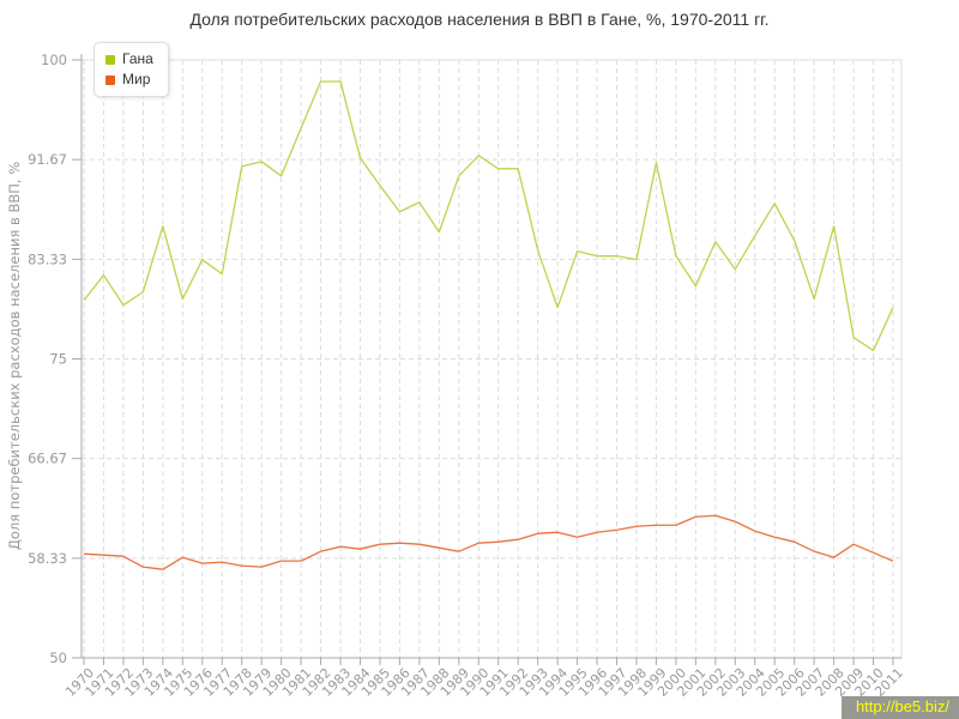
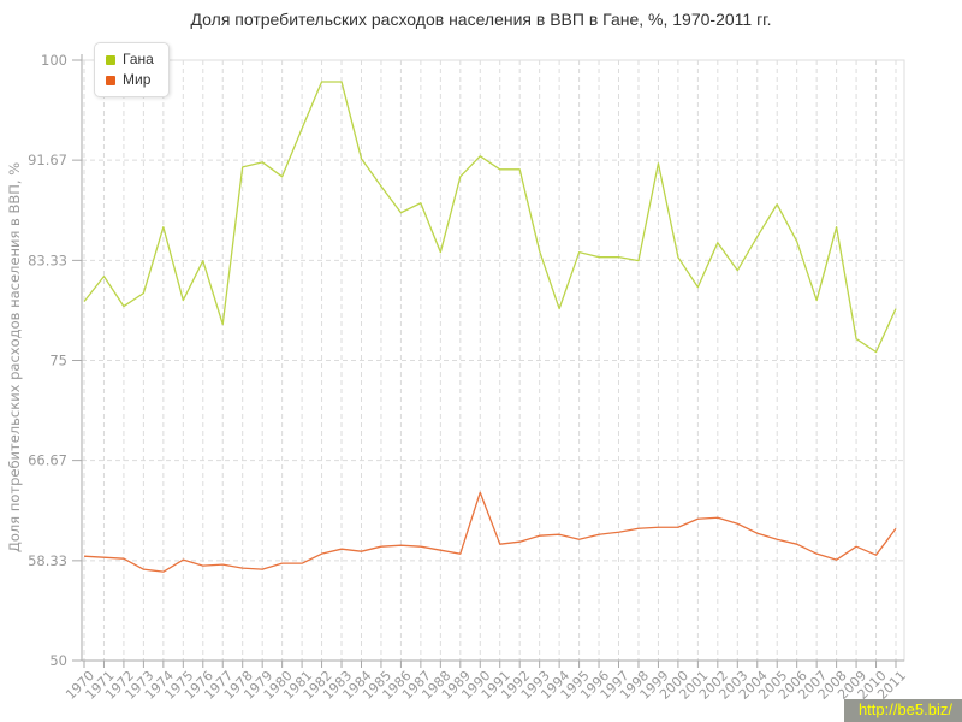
Гана/1977: 82 -> 78
Гана/1988: 86 -> 84
Мир/1990: 60 -> 64
Мир/2011: 58 -> 61
